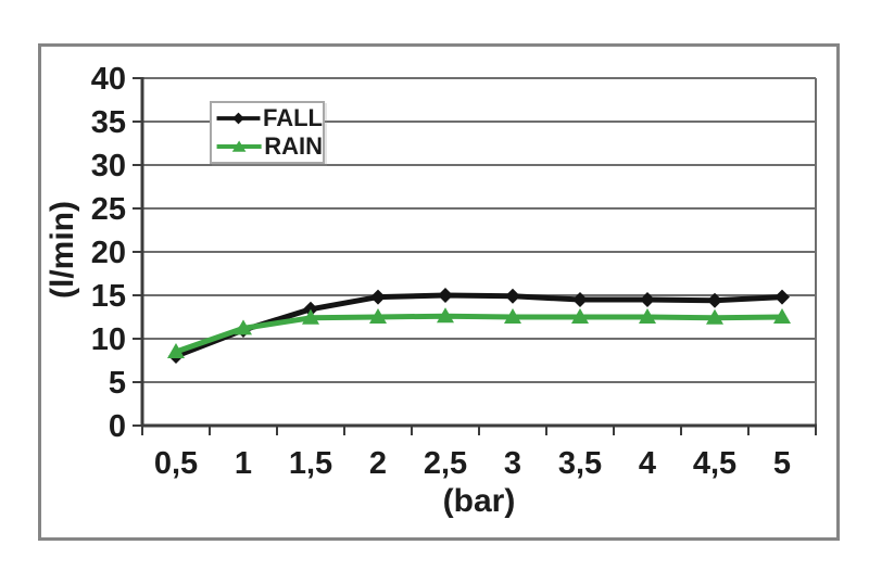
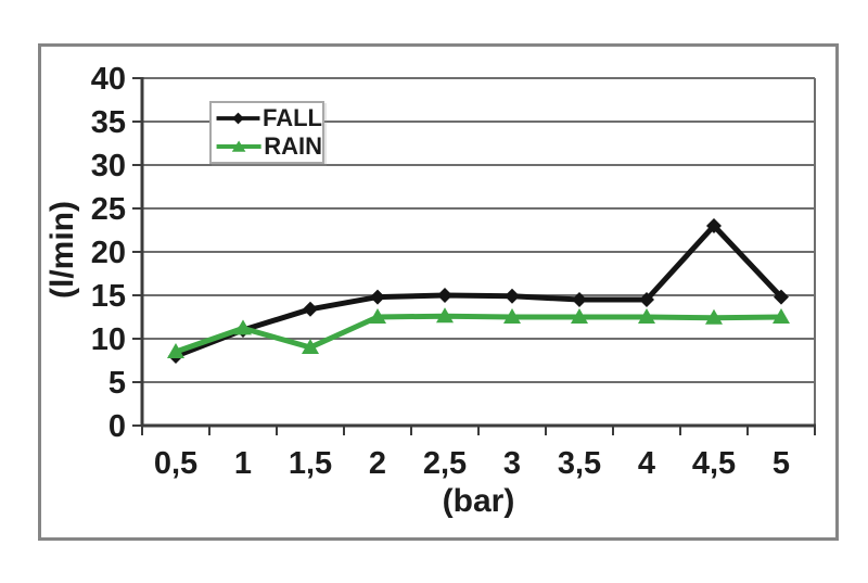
RAIN/1,5: 12 -> 9
FALL/4,5: 14 -> 23
